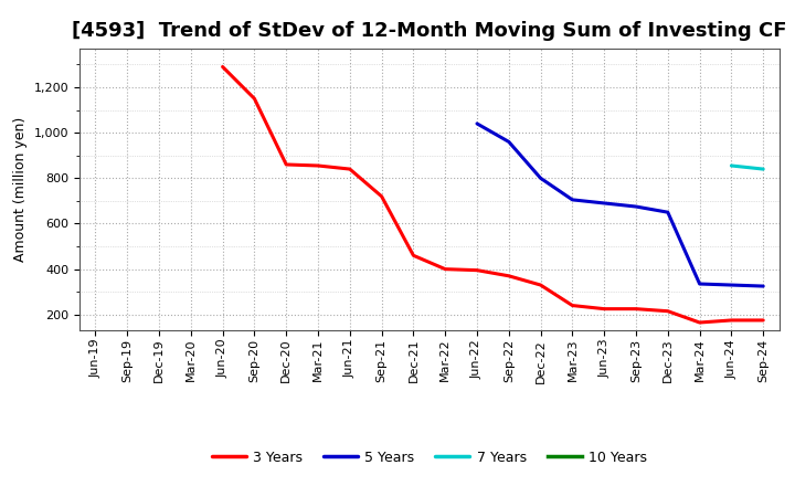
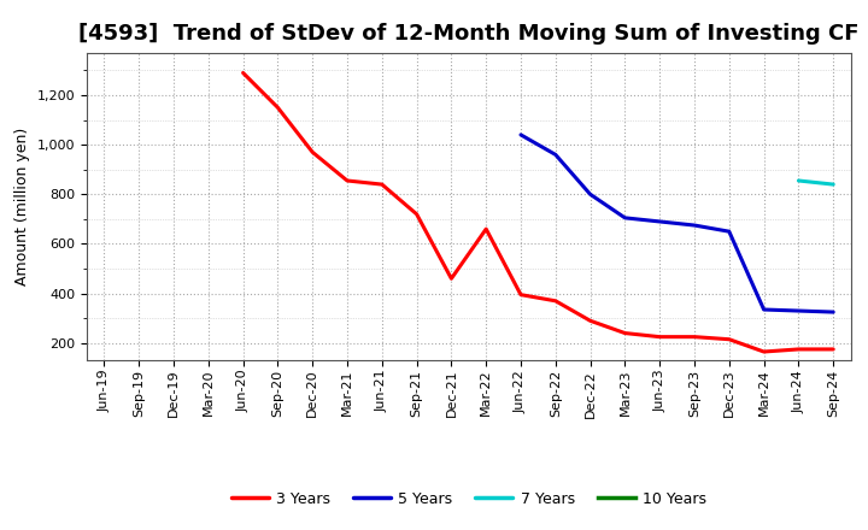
3 Years/Dec-20: 860 -> 970
3 Years/Mar-22: 400 -> 660
3 Years/Dec-22: 330 -> 290
